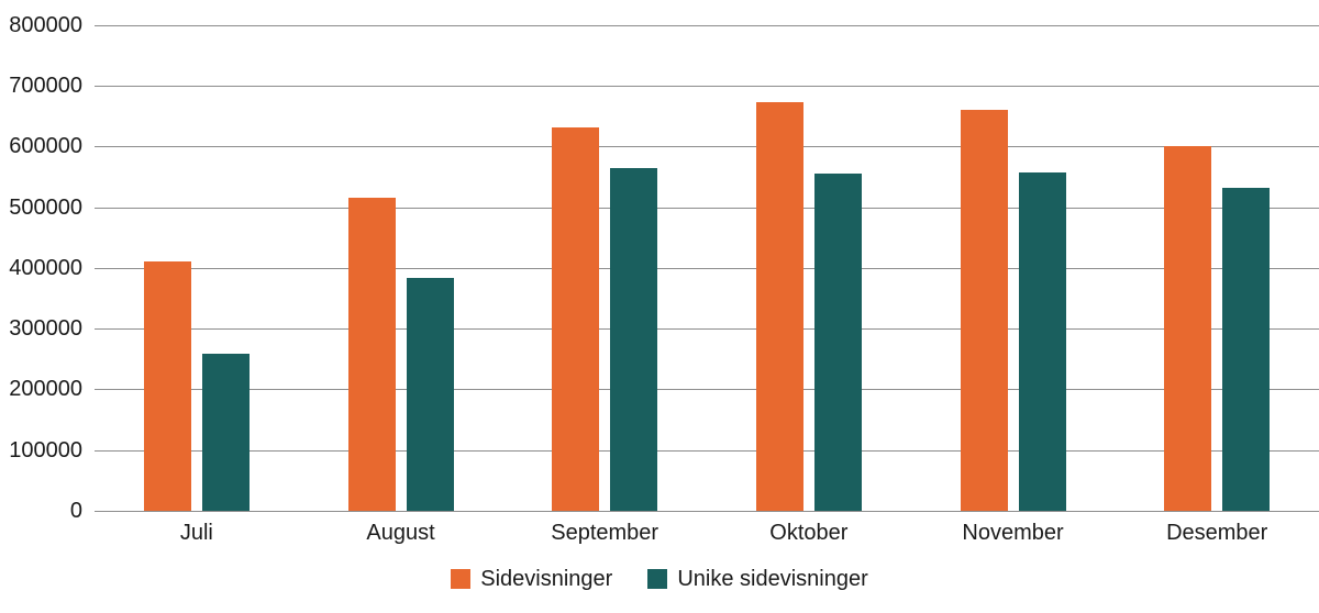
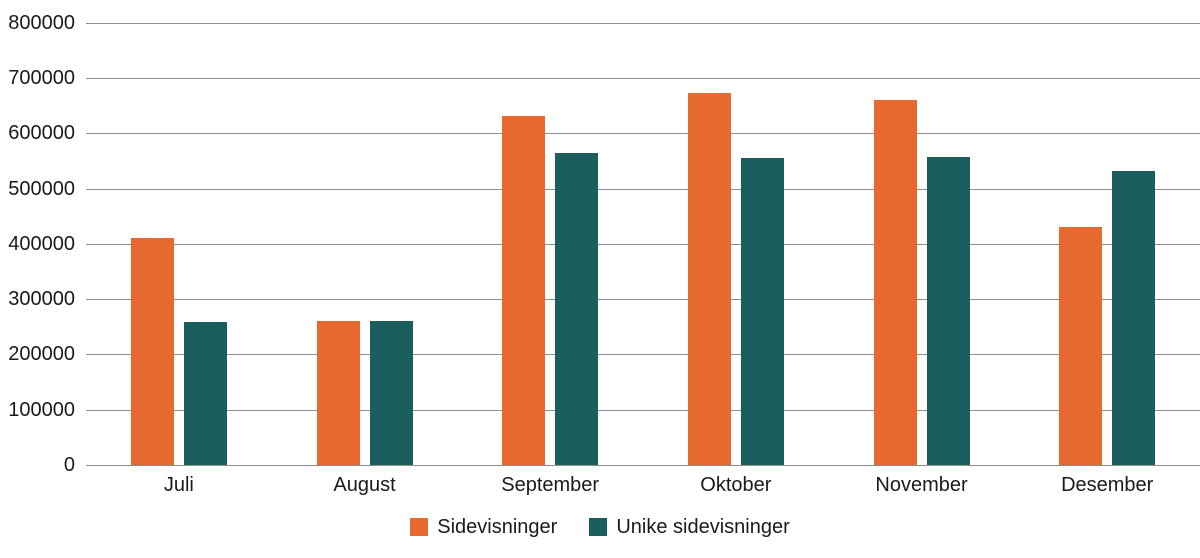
Sidevisninger/August: 520000 -> 260000
Unike sidevisninger/August: 380000 -> 260000
Sidevisninger/Desember: 600000 -> 430000
